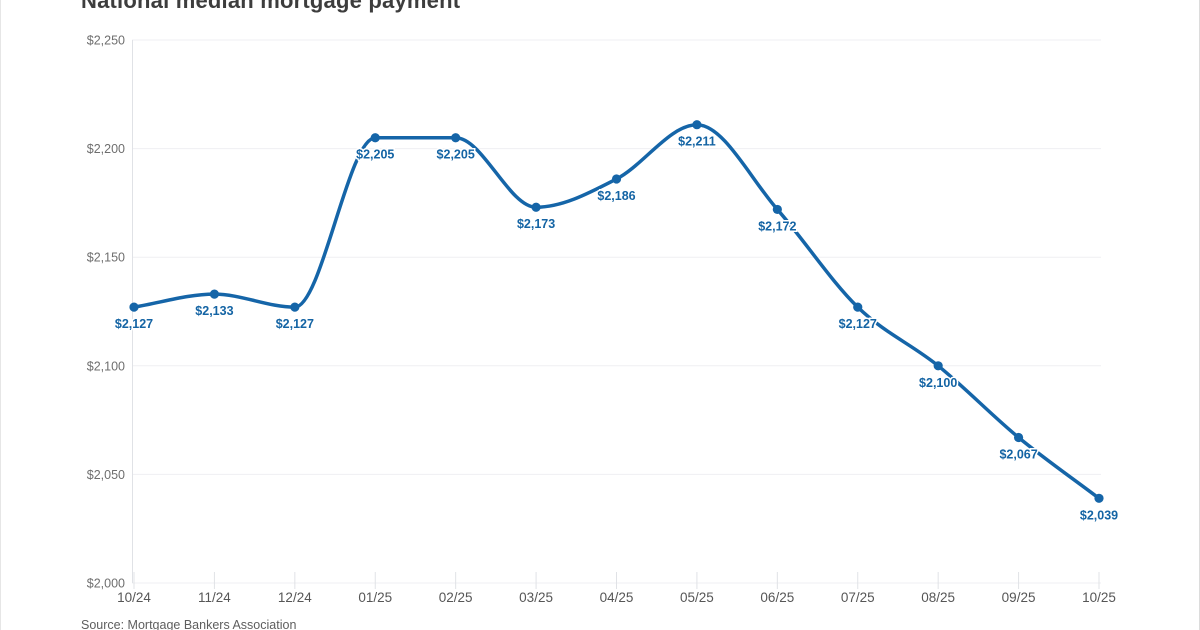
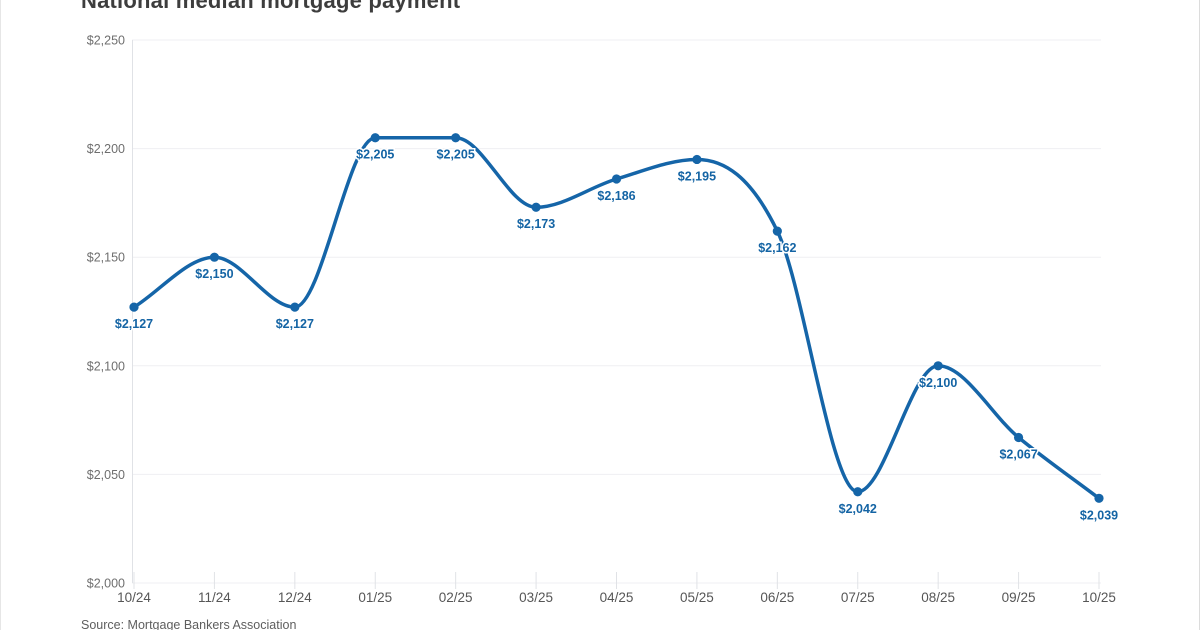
11/24: $2,133 -> $2,150
05/25: $2,211 -> $2,195
06/25: $2,172 -> $2,162
07/25: $2,127 -> $2,042
